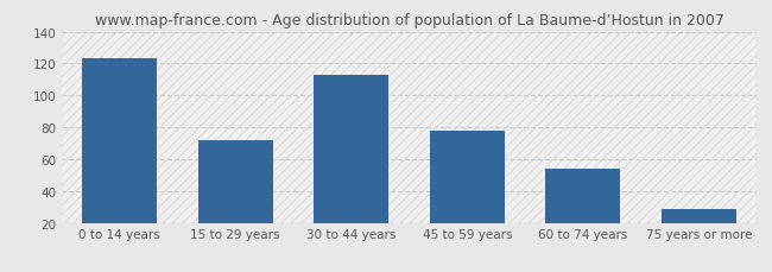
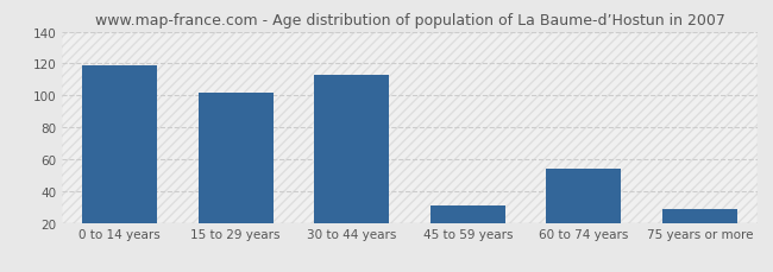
0 to 14 years: 123 -> 119
15 to 29 years: 72 -> 102
45 to 59 years: 78 -> 31
